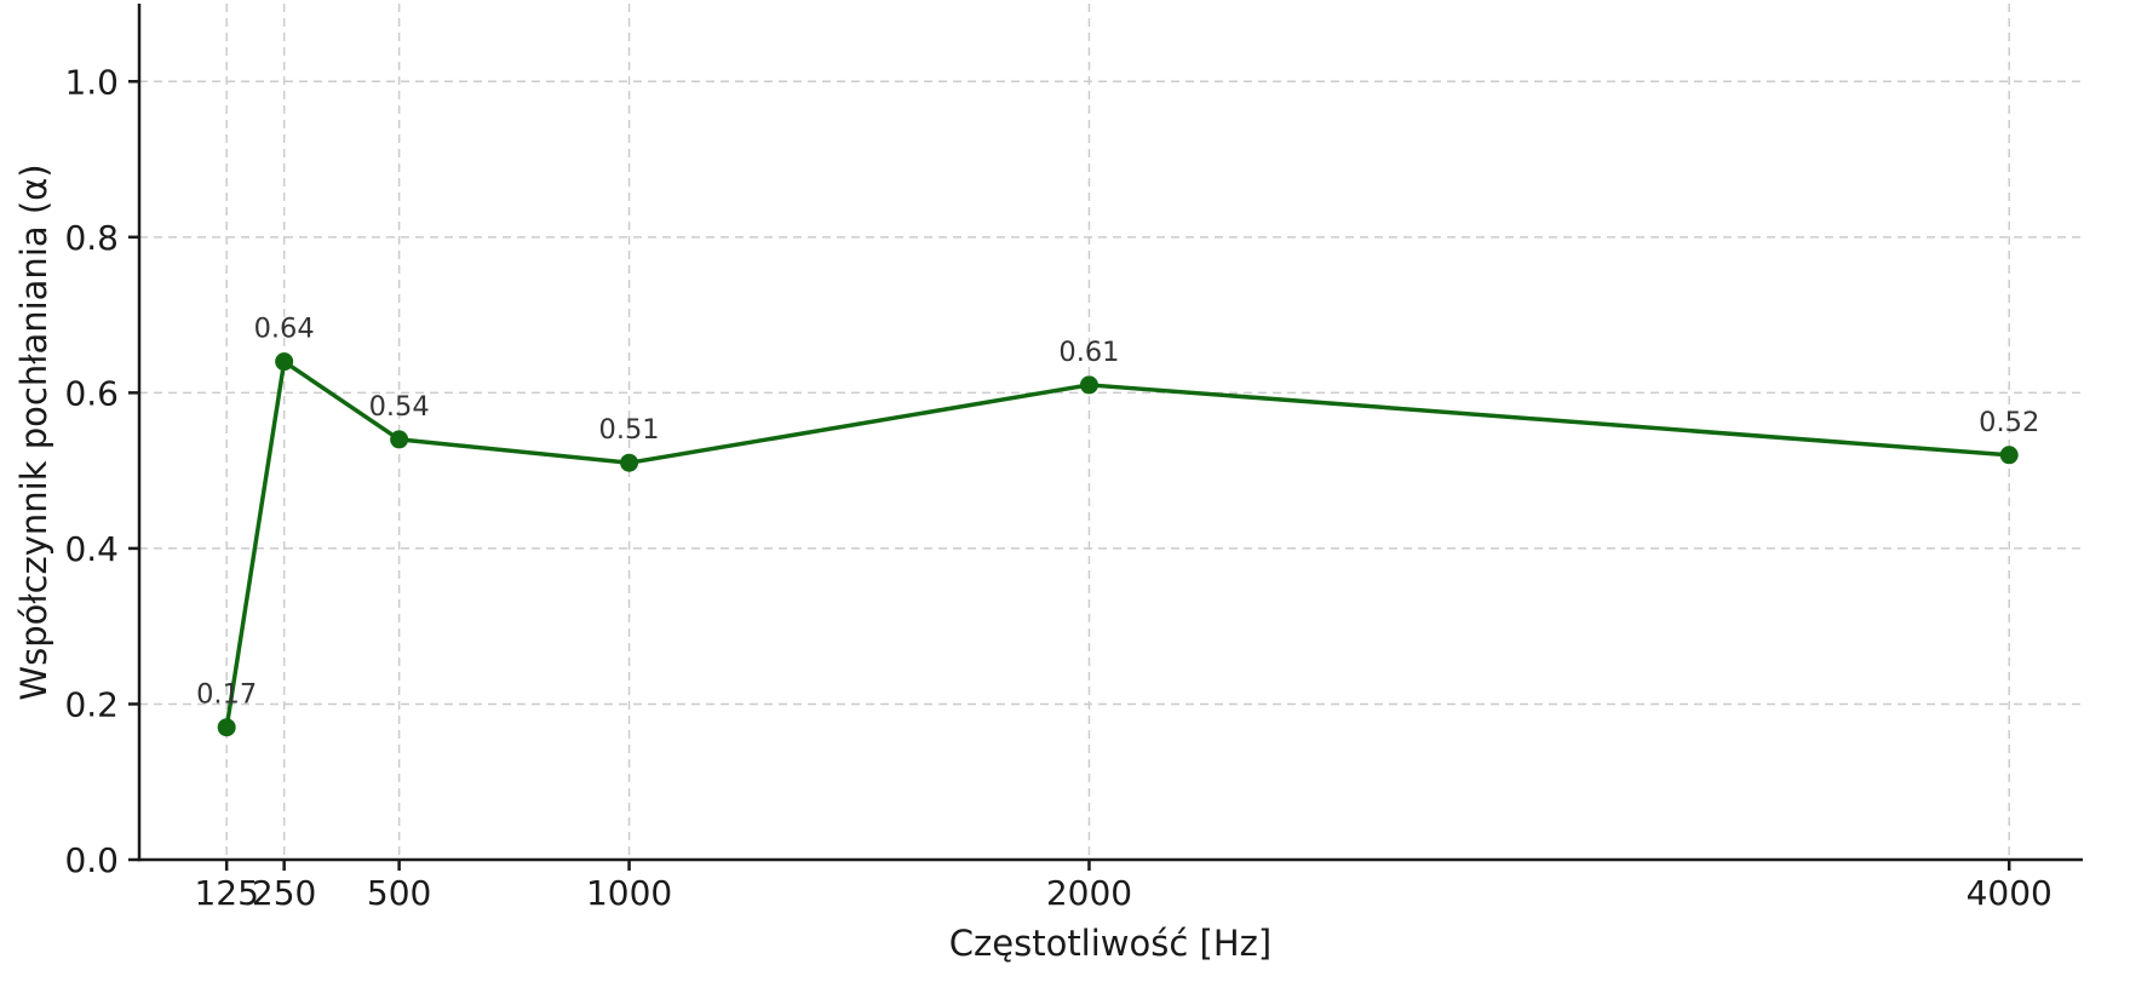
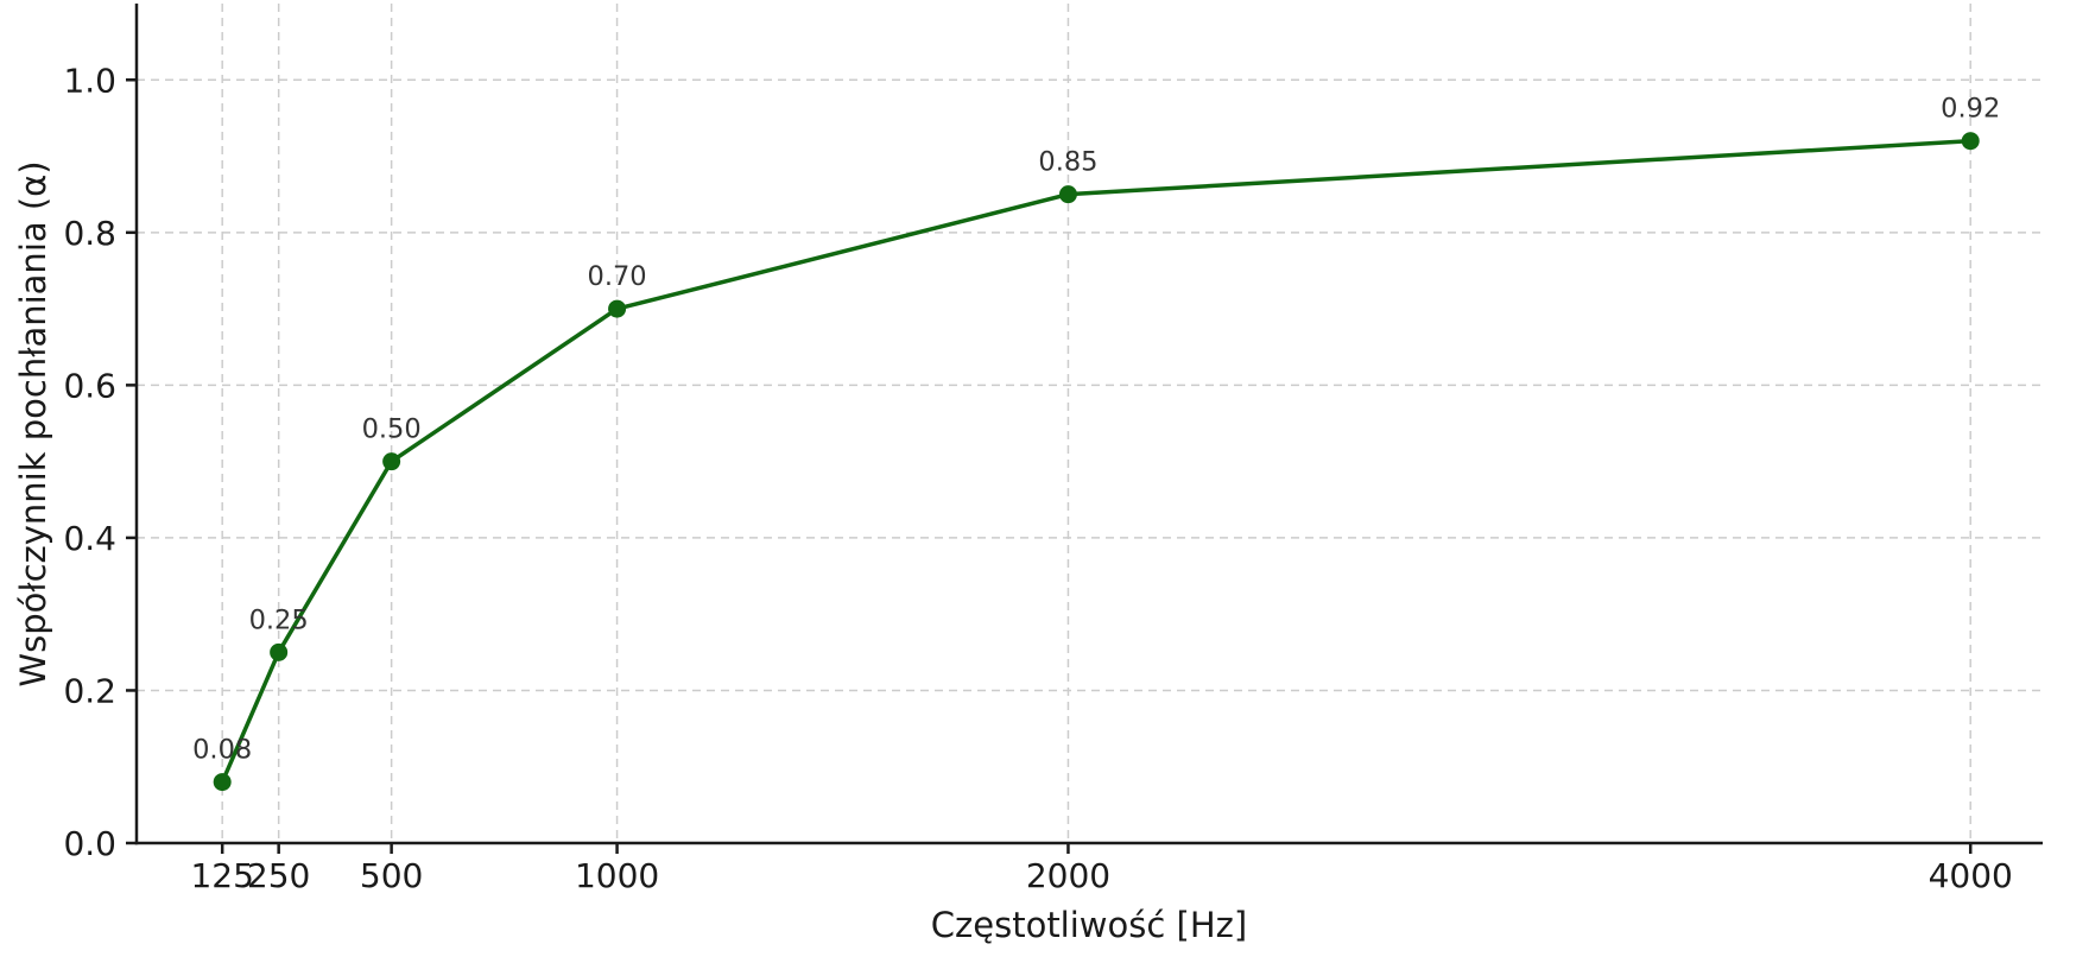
125: 0.17 -> 0.08
250: 0.64 -> 0.25
500: 0.54 -> 0.50
1000: 0.51 -> 0.70
2000: 0.61 -> 0.85
4000: 0.52 -> 0.92
